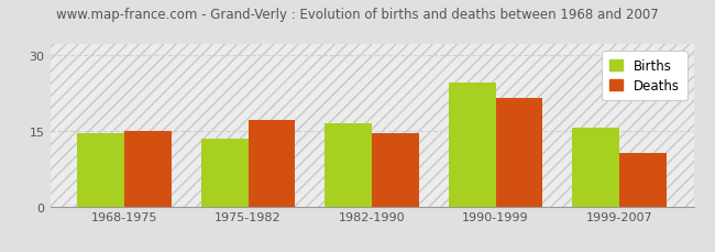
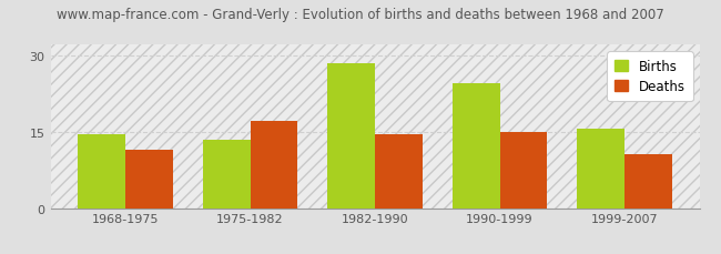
Deaths/1968-1975: 15.0 -> 11.5
Births/1982-1990: 16.5 -> 28.5
Deaths/1990-1999: 21.5 -> 15.0
